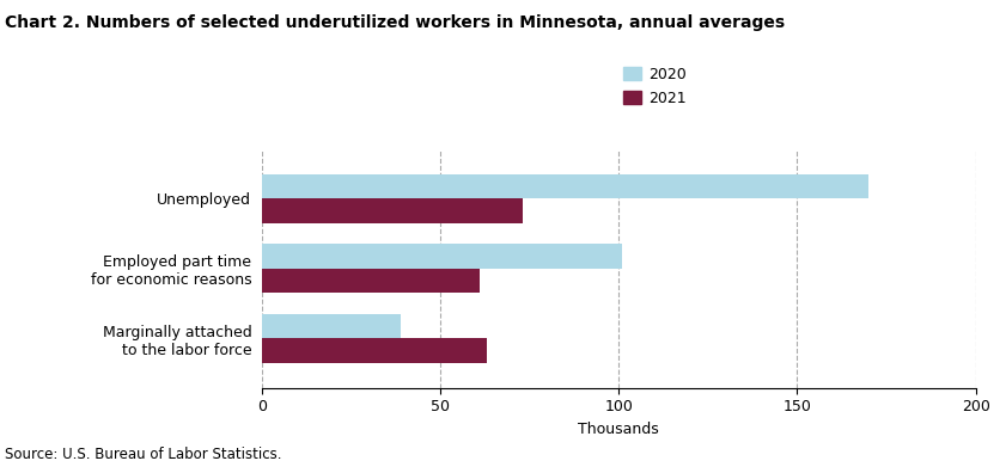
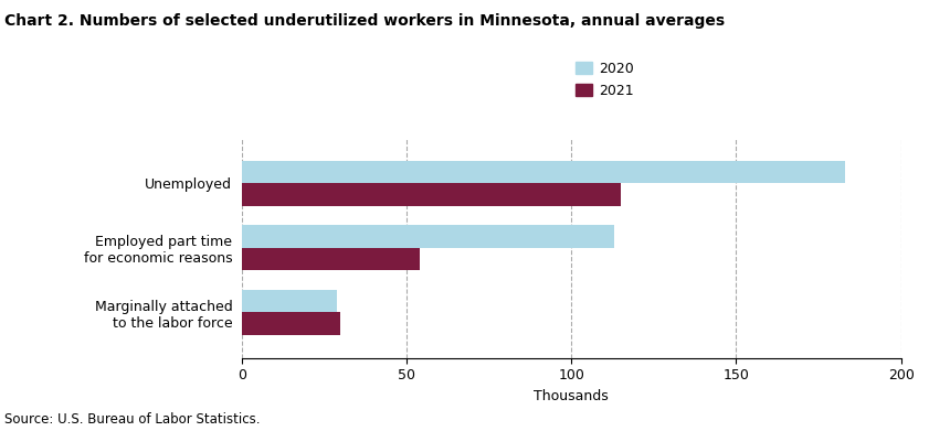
2020/Unemployed: 170 -> 183
2021/Unemployed: 73 -> 115
2020/Employed part time for economic reasons: 101 -> 113
2021/Employed part time for economic reasons: 61 -> 54
2020/Marginally attached to the labor force: 39 -> 29
2021/Marginally attached to the labor force: 63 -> 30
